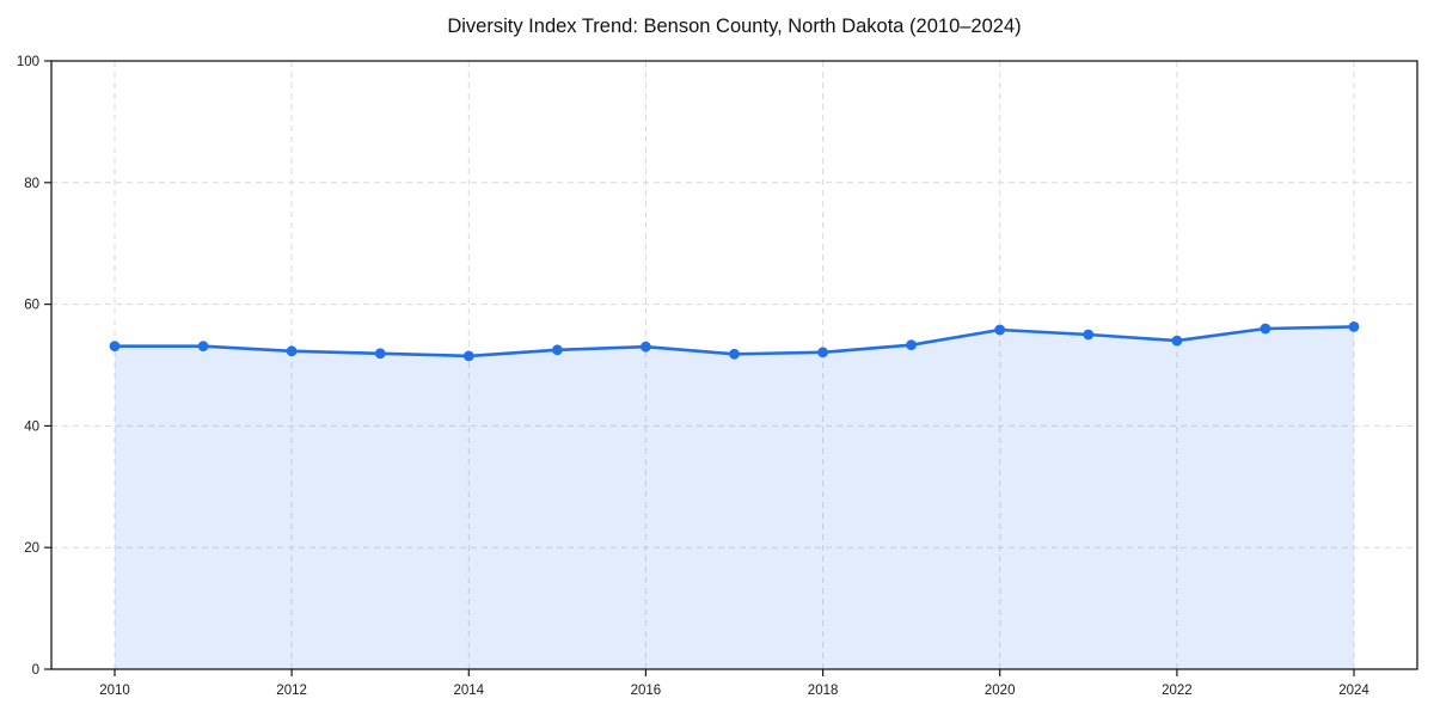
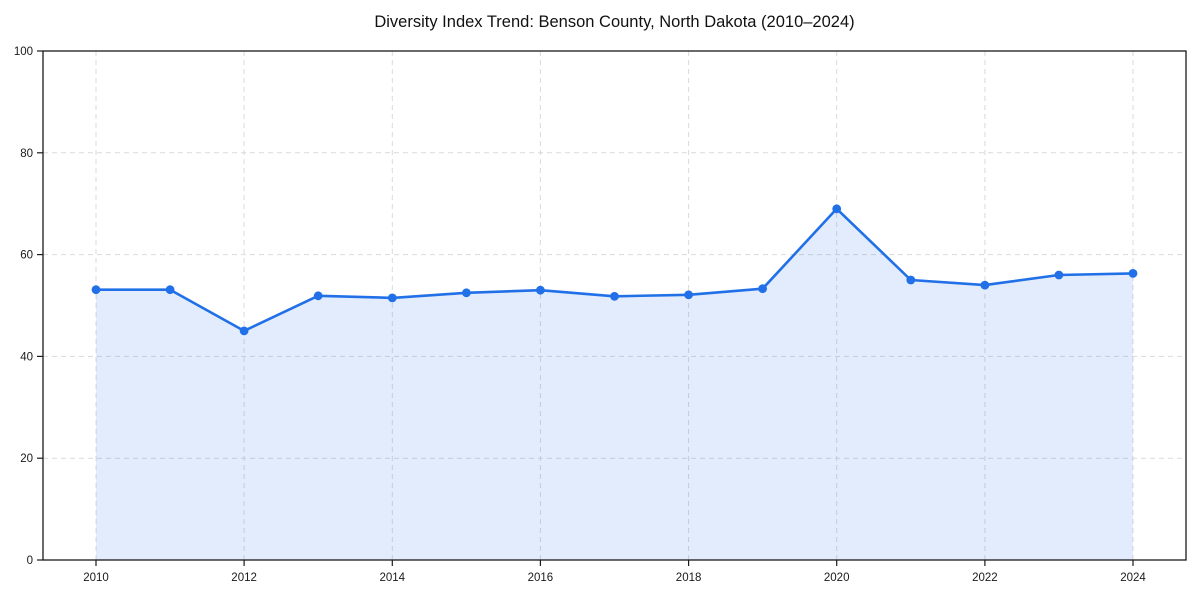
2012: 52 -> 45
2020: 56 -> 69
